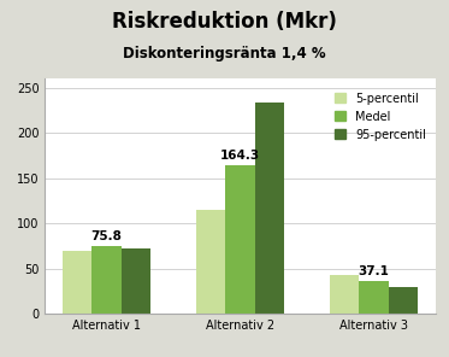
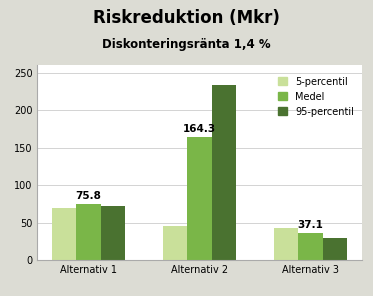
5-percentil/Alternativ 2: 115 -> 46
